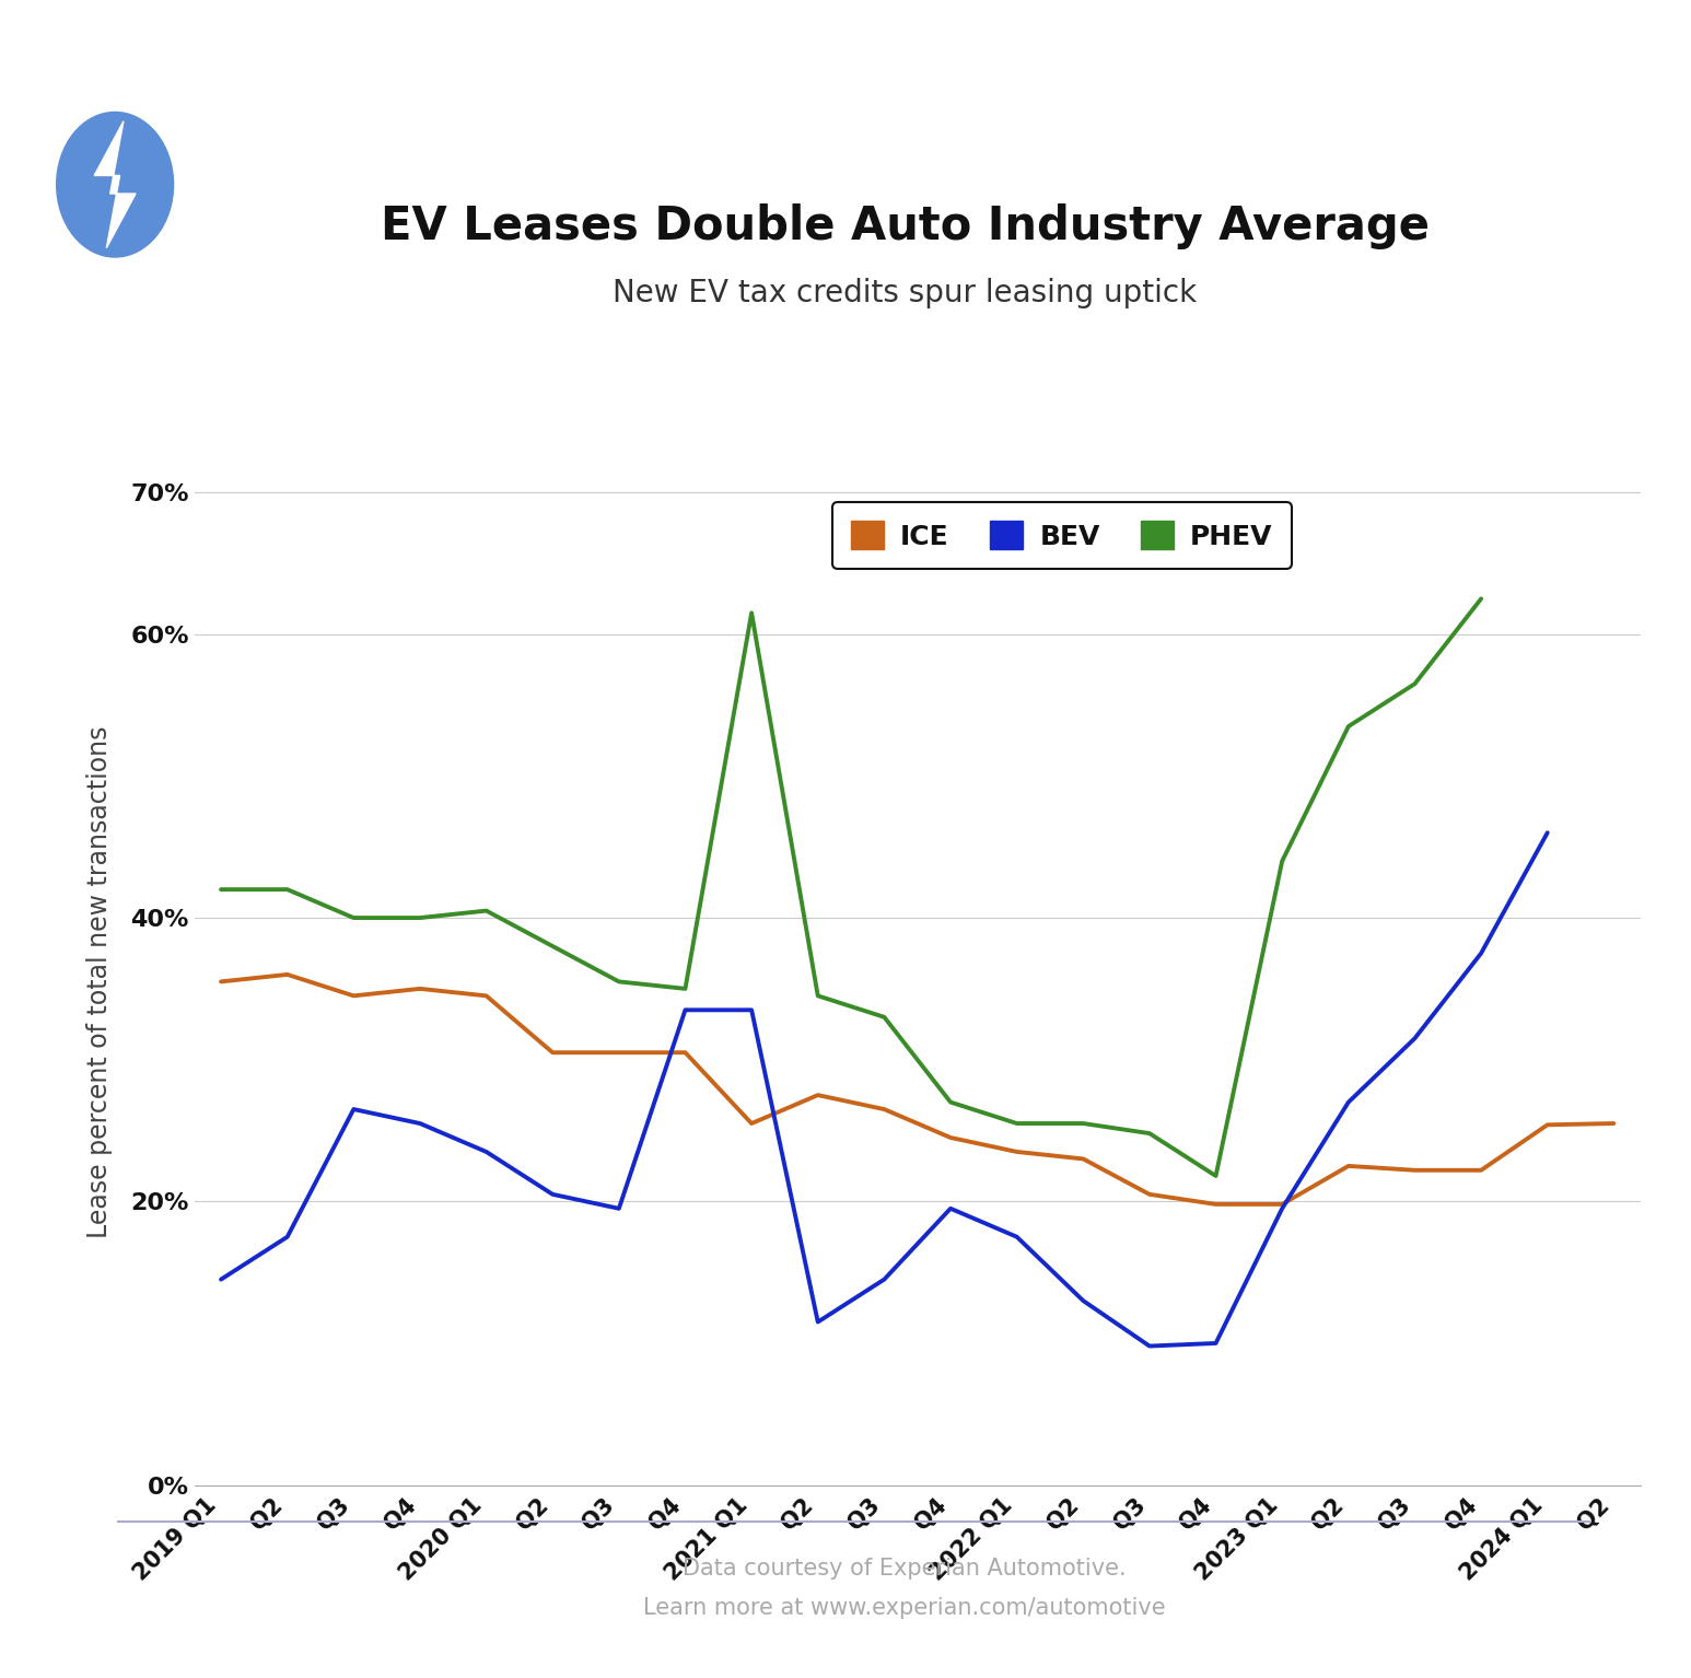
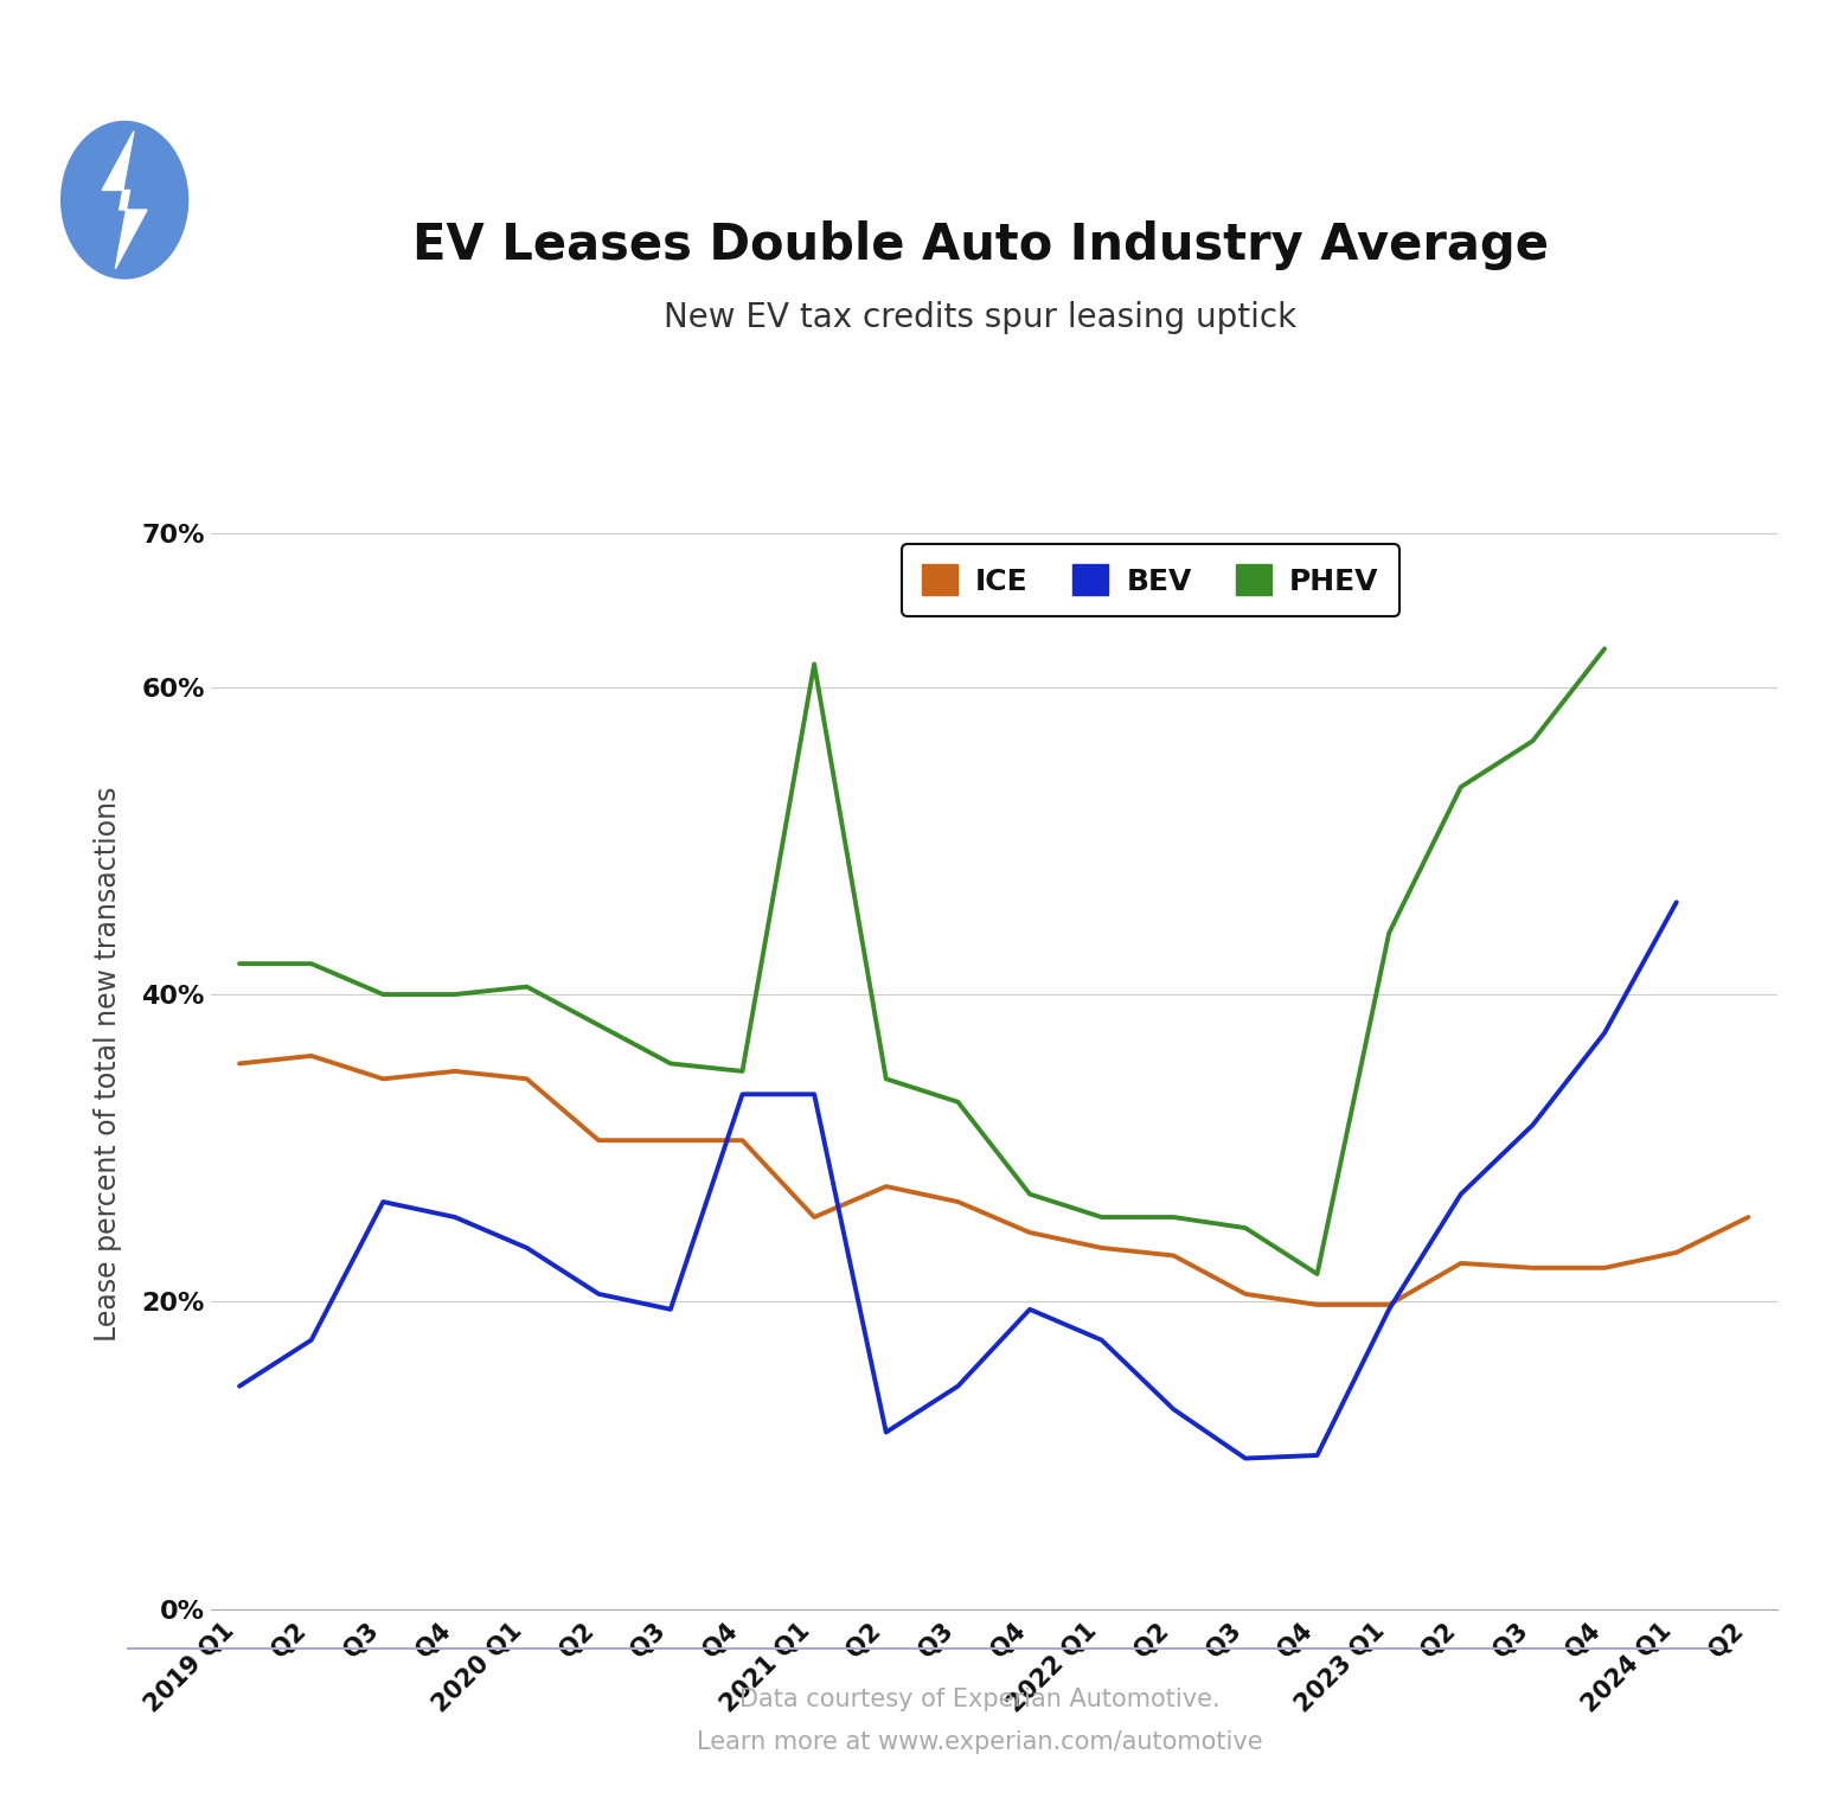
ICE/2024 Q1: 25.4% -> 23.2%
